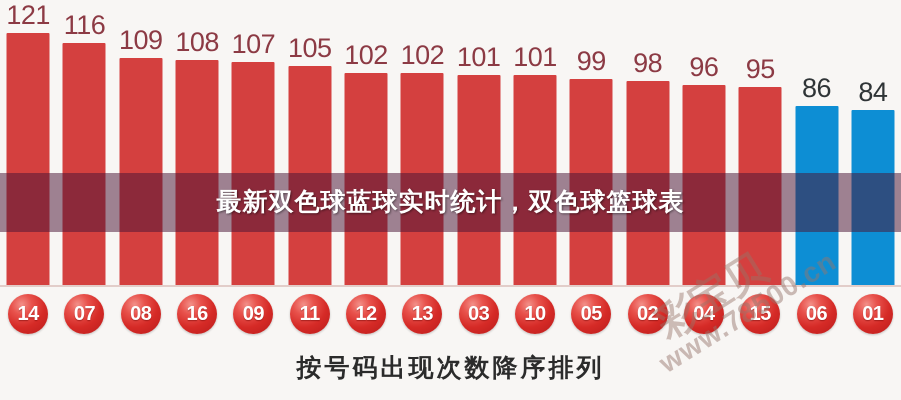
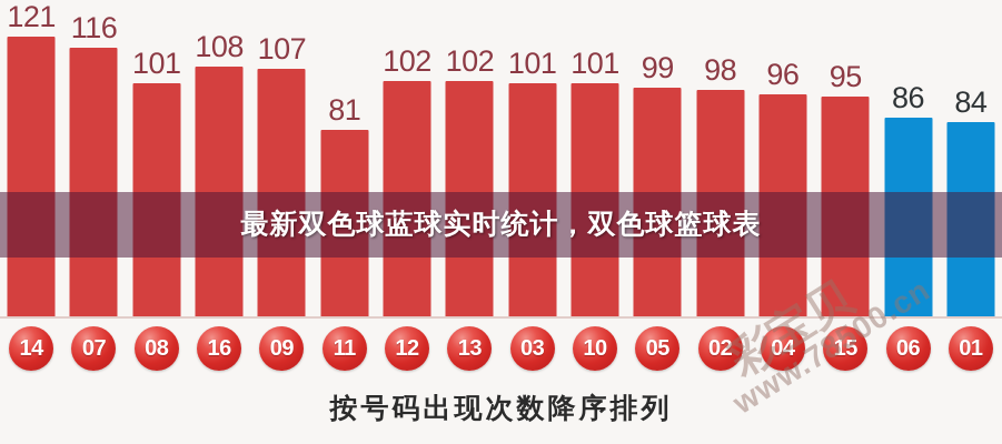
08: 109 -> 101
11: 105 -> 81
